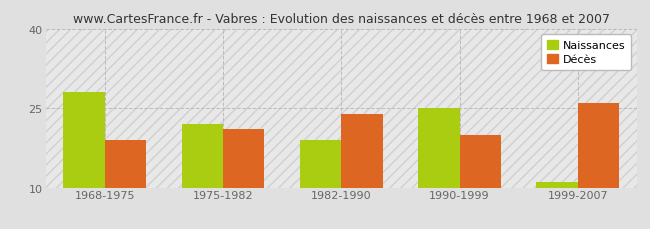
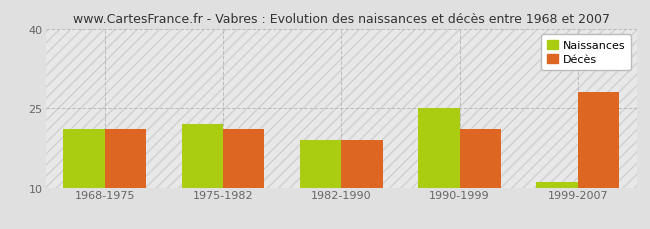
Naissances/1968-1975: 28 -> 21
Décès/1968-1975: 19 -> 21
Décès/1982-1990: 24 -> 19
Décès/1990-1999: 20 -> 21
Décès/1999-2007: 26 -> 28
